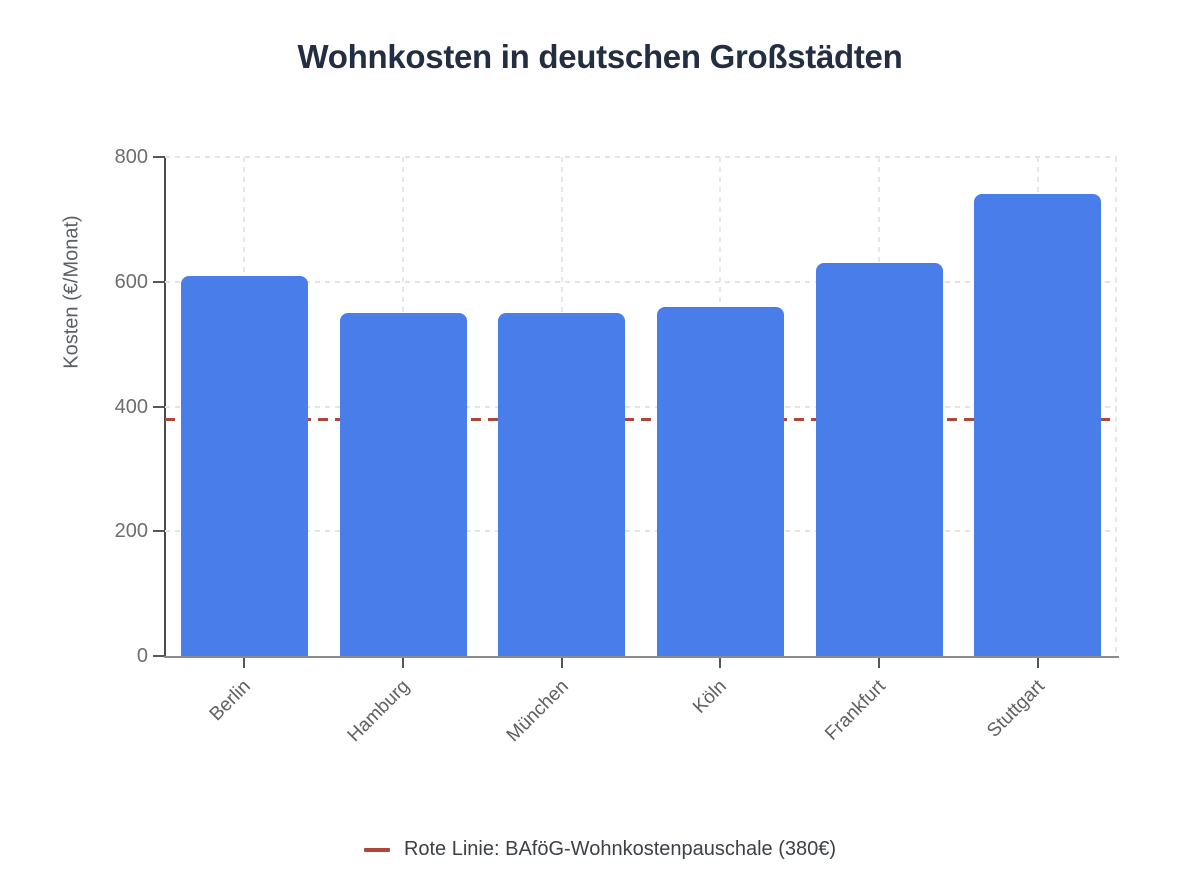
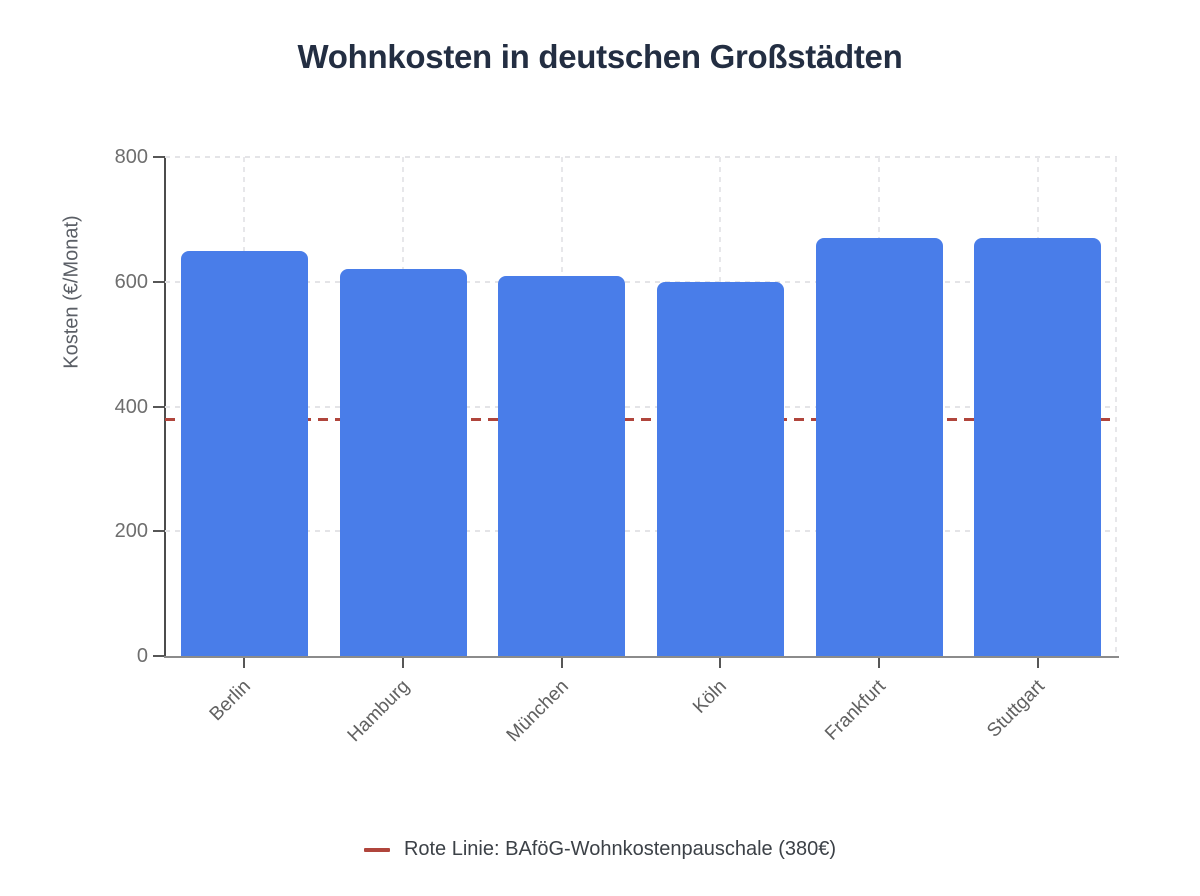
Berlin: 610 -> 650
Hamburg: 550 -> 620
München: 550 -> 610
Köln: 560 -> 600
Frankfurt: 630 -> 670
Stuttgart: 740 -> 670
